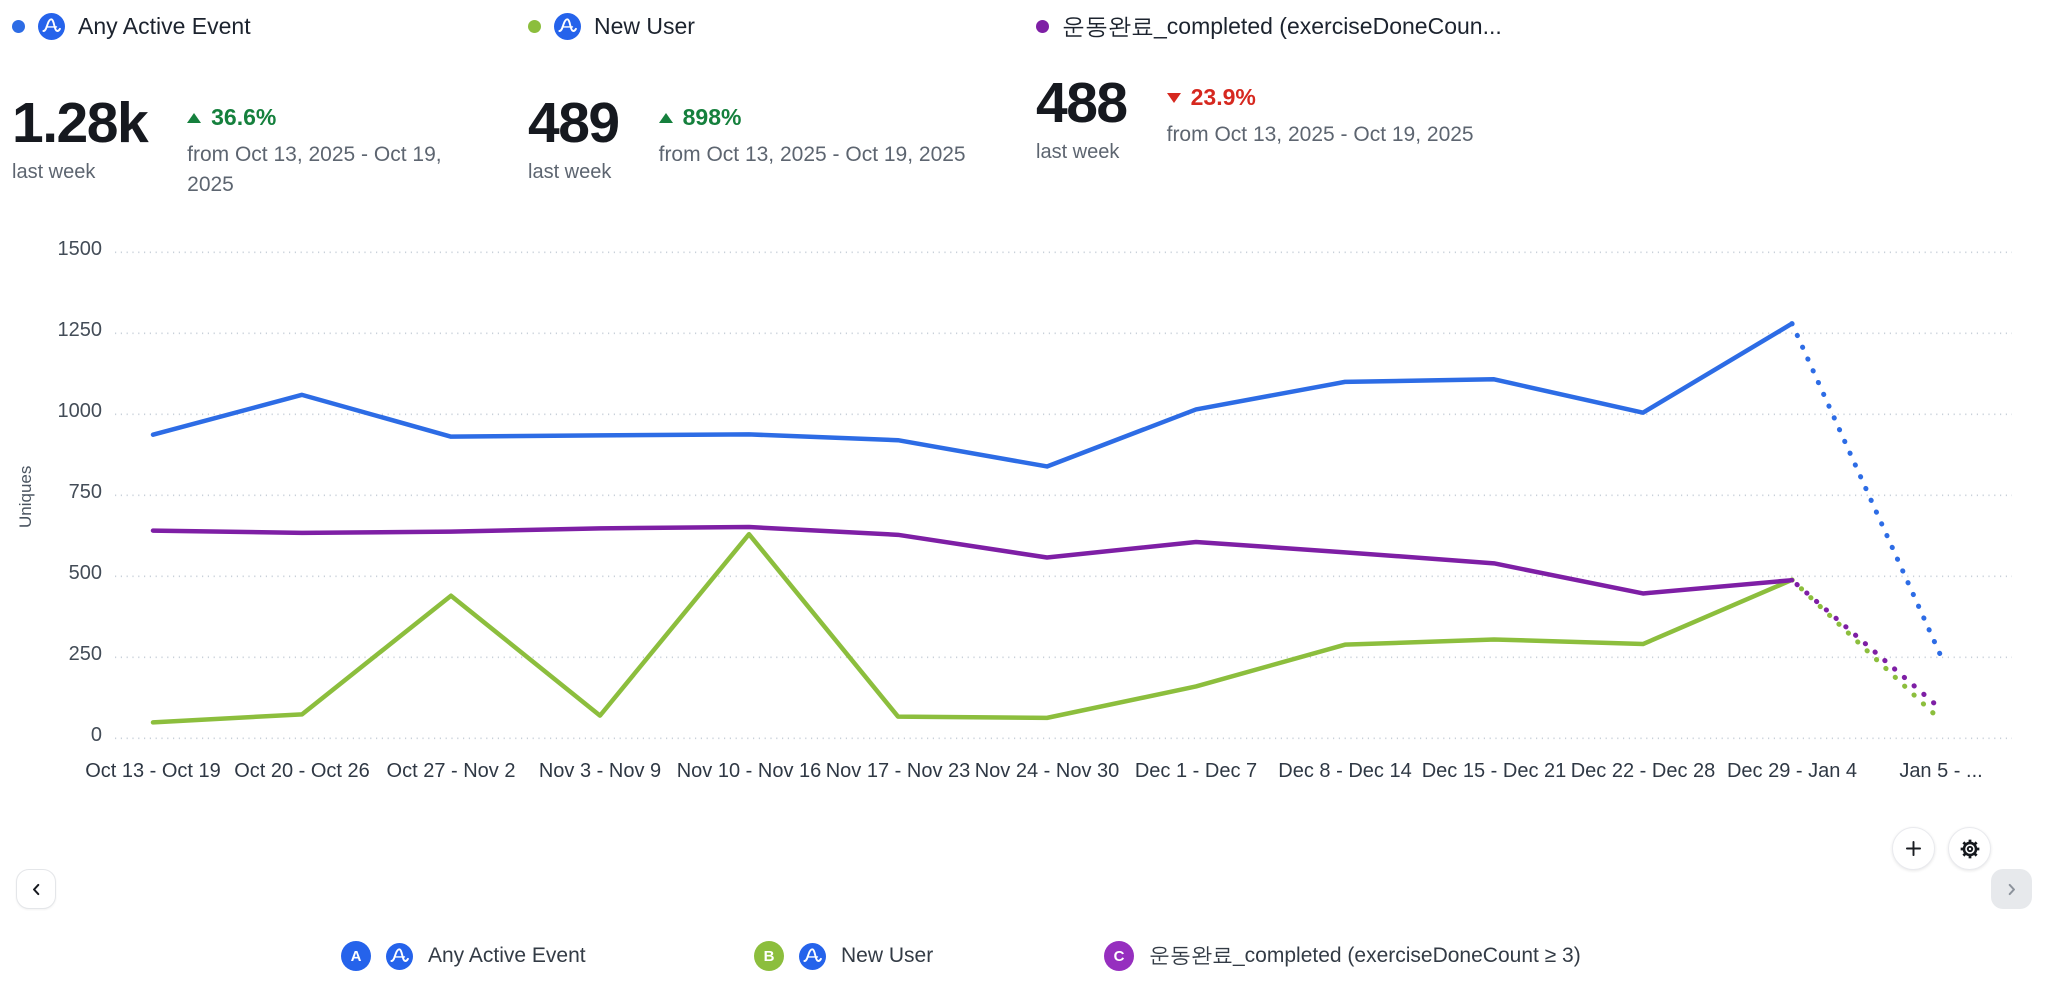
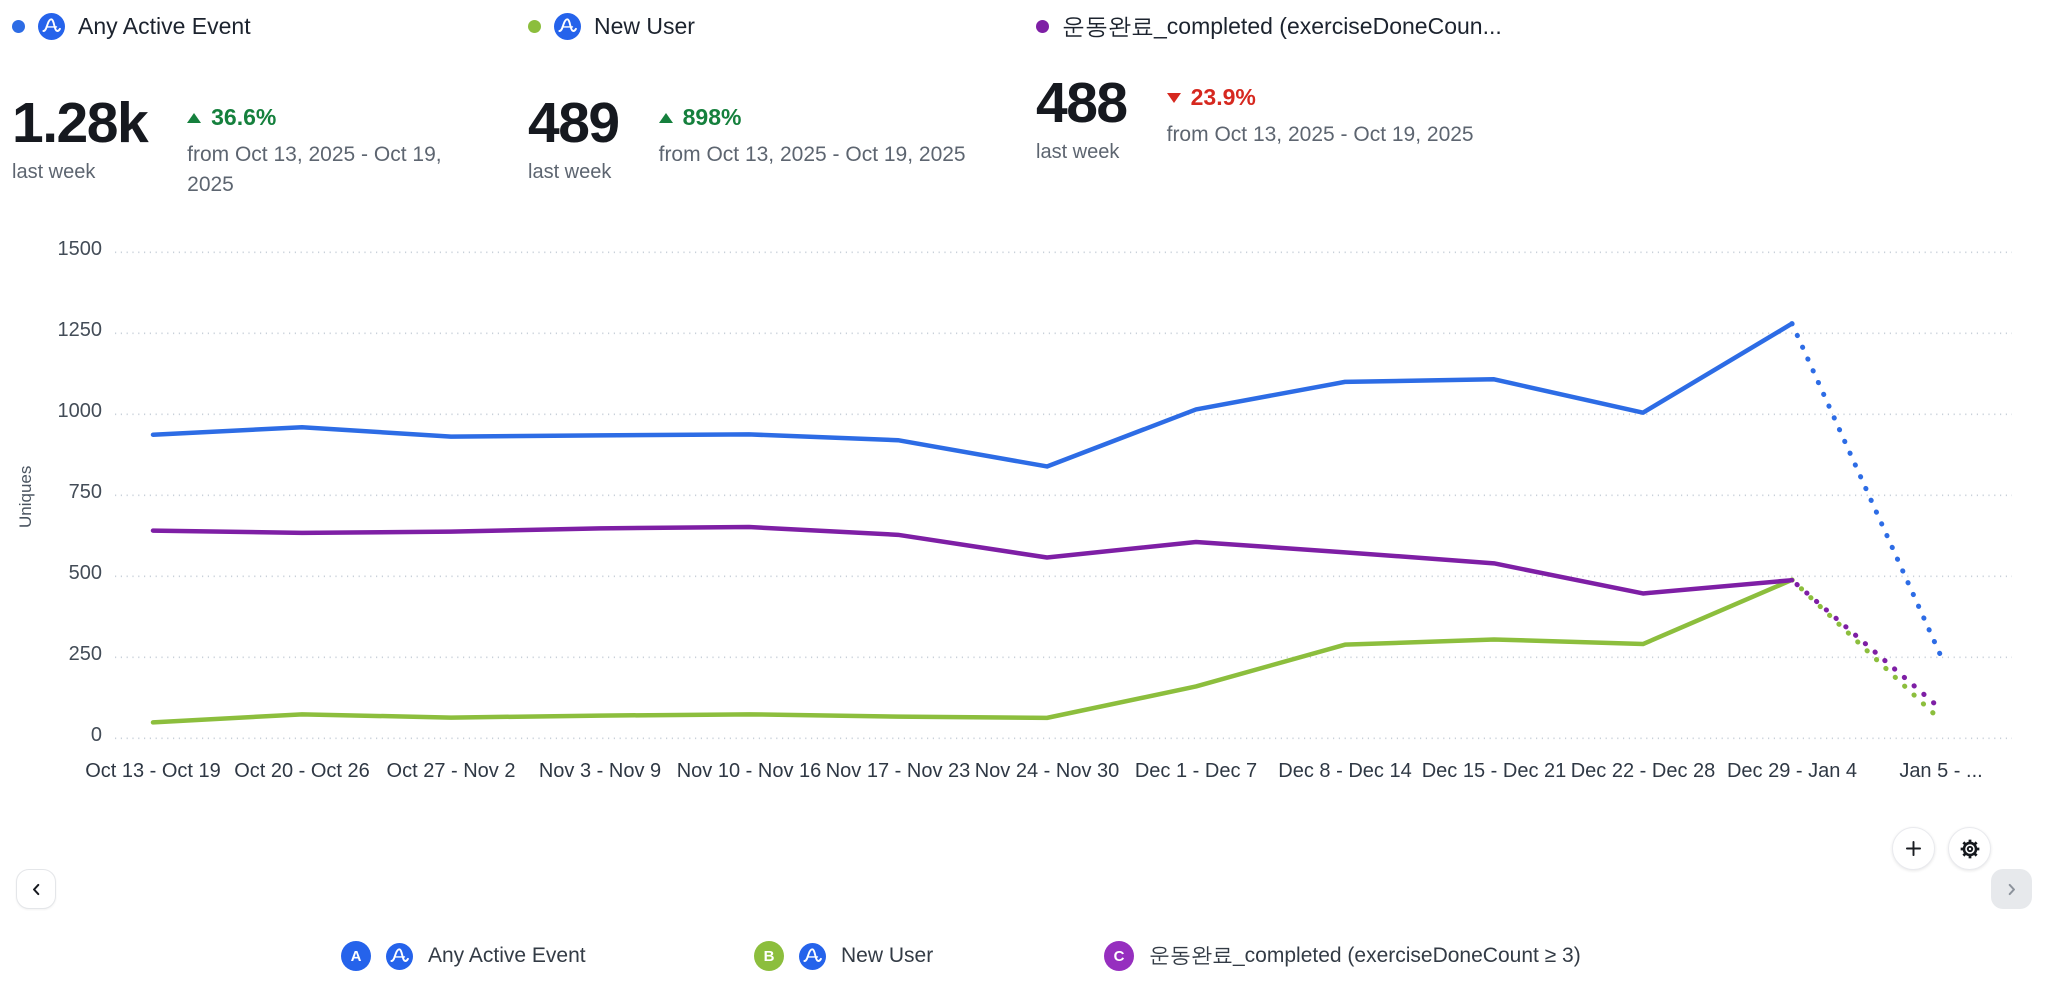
Any Active Event/Oct 20 - Oct 26: 1060 -> 960
New User/Oct 27 - Nov 2: 440 -> 60
New User/Nov 10 - Nov 16: 630 -> 70
